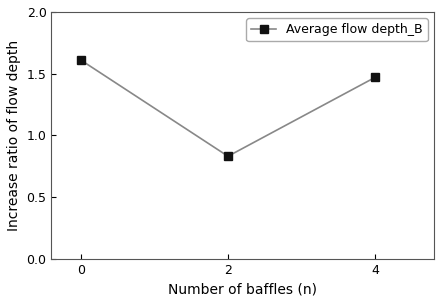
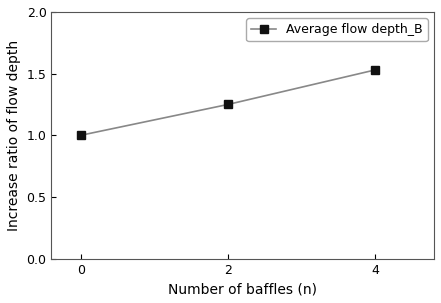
0: 1.61 -> 1.00
2: 0.83 -> 1.25
4: 1.47 -> 1.53
